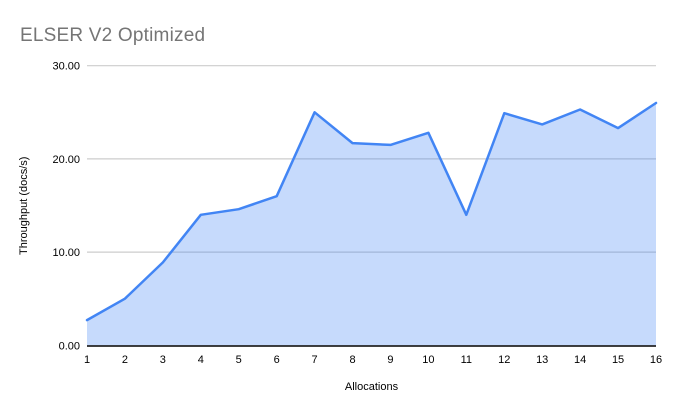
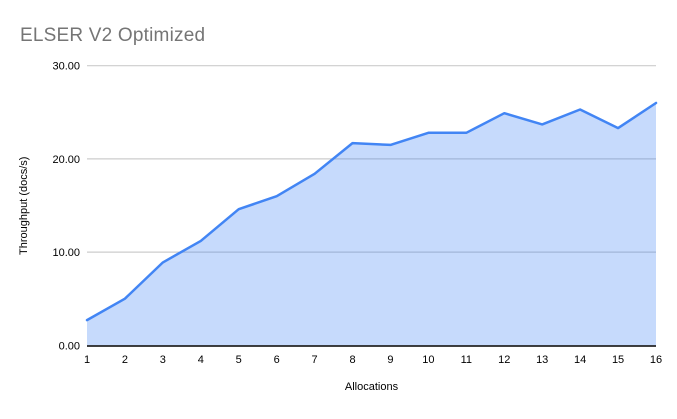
4: 14 -> 11
7: 25 -> 18
11: 14 -> 23
